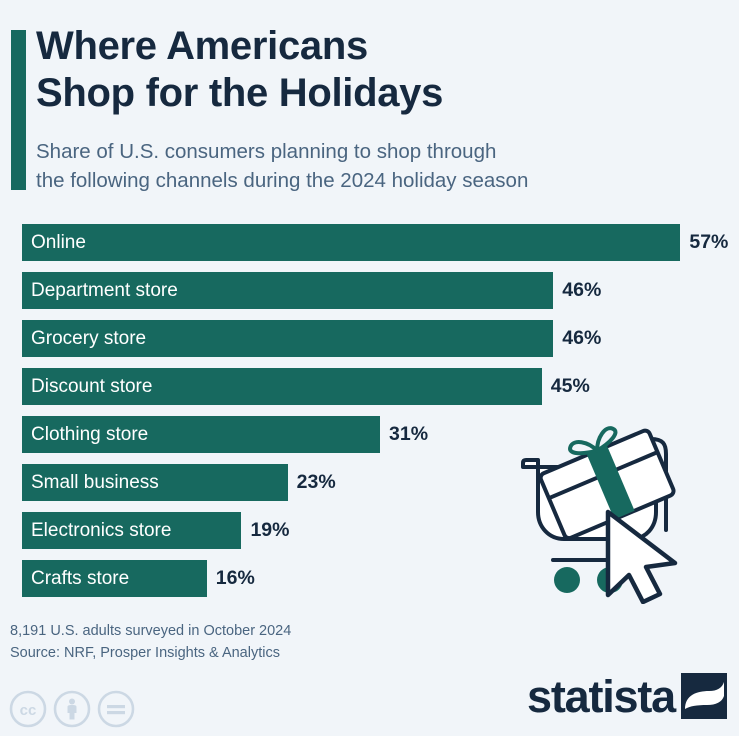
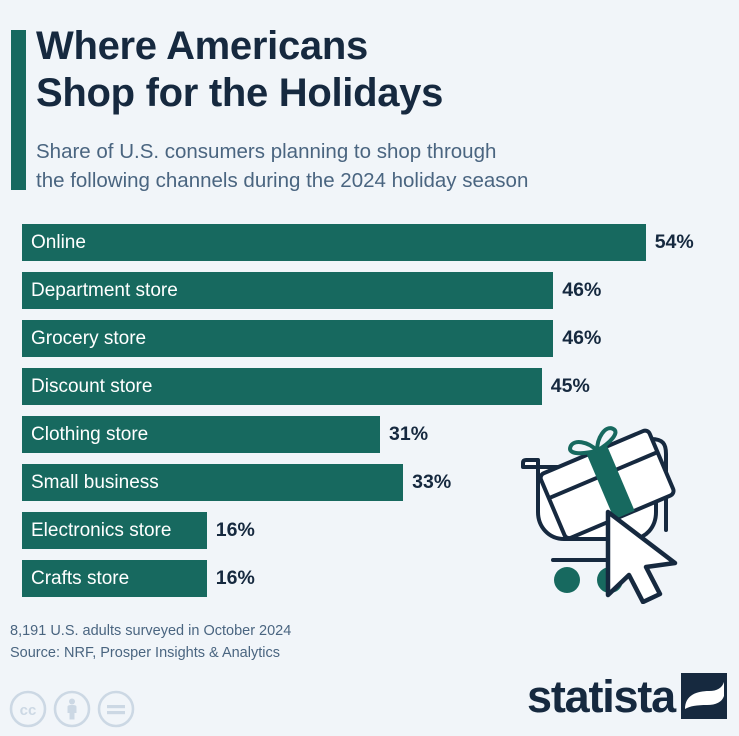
Online: 57% -> 54%
Small business: 23% -> 33%
Electronics store: 19% -> 16%
